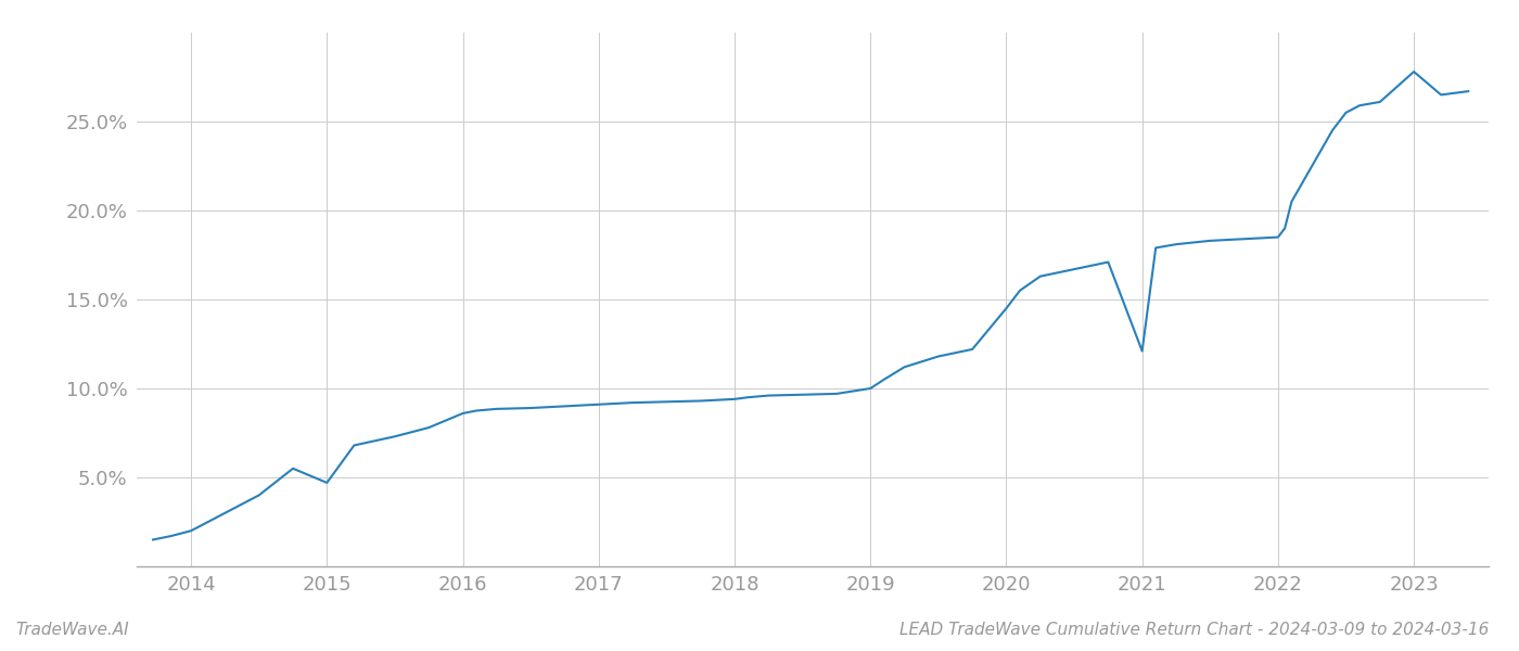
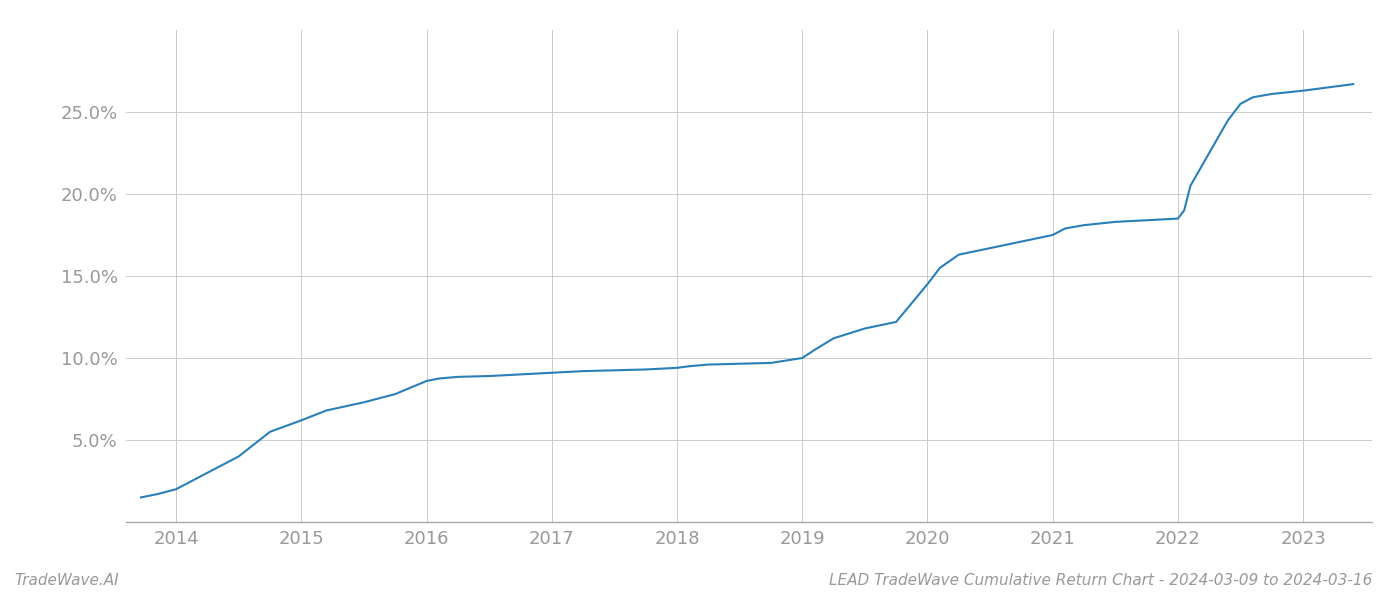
2015: 4.7% -> 6.2%
2021: 12.1% -> 17.5%
2023: 27.8% -> 26.3%
